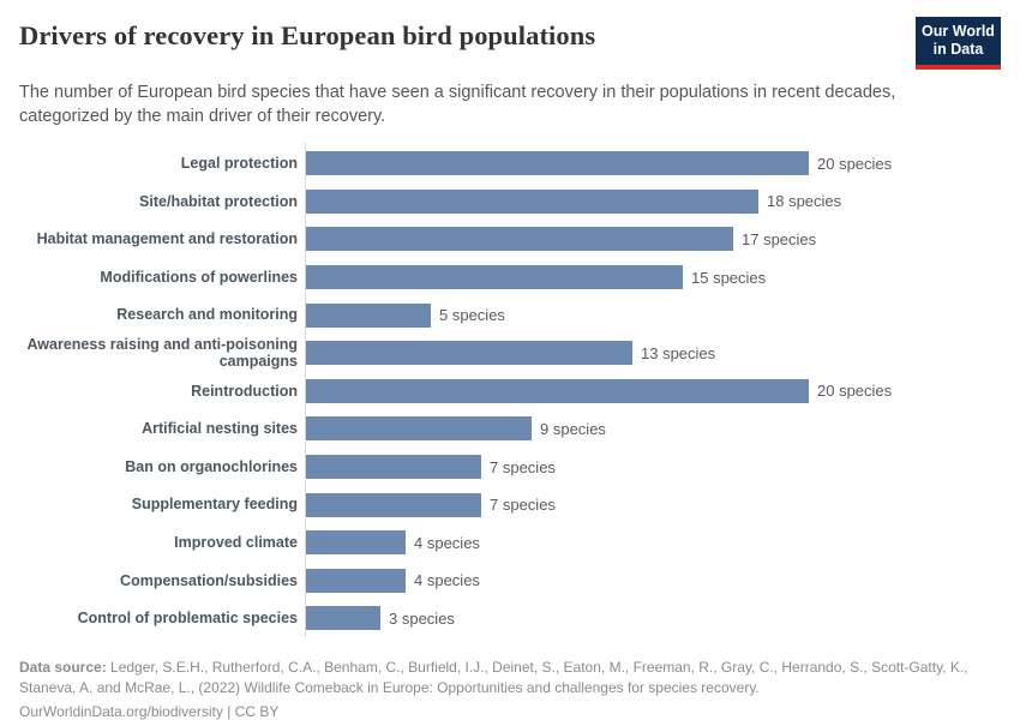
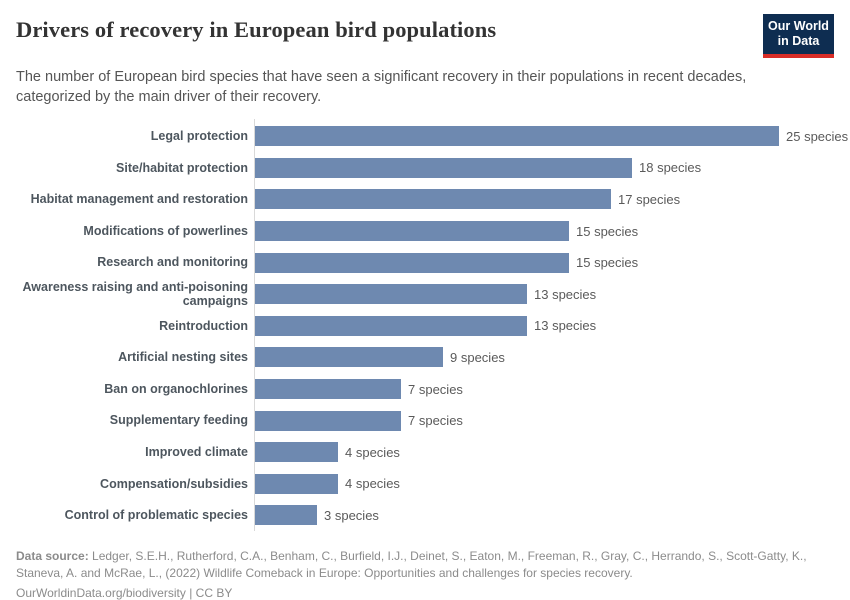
Legal protection: 20 -> 25
Research and monitoring: 5 -> 15
Reintroduction: 20 -> 13
